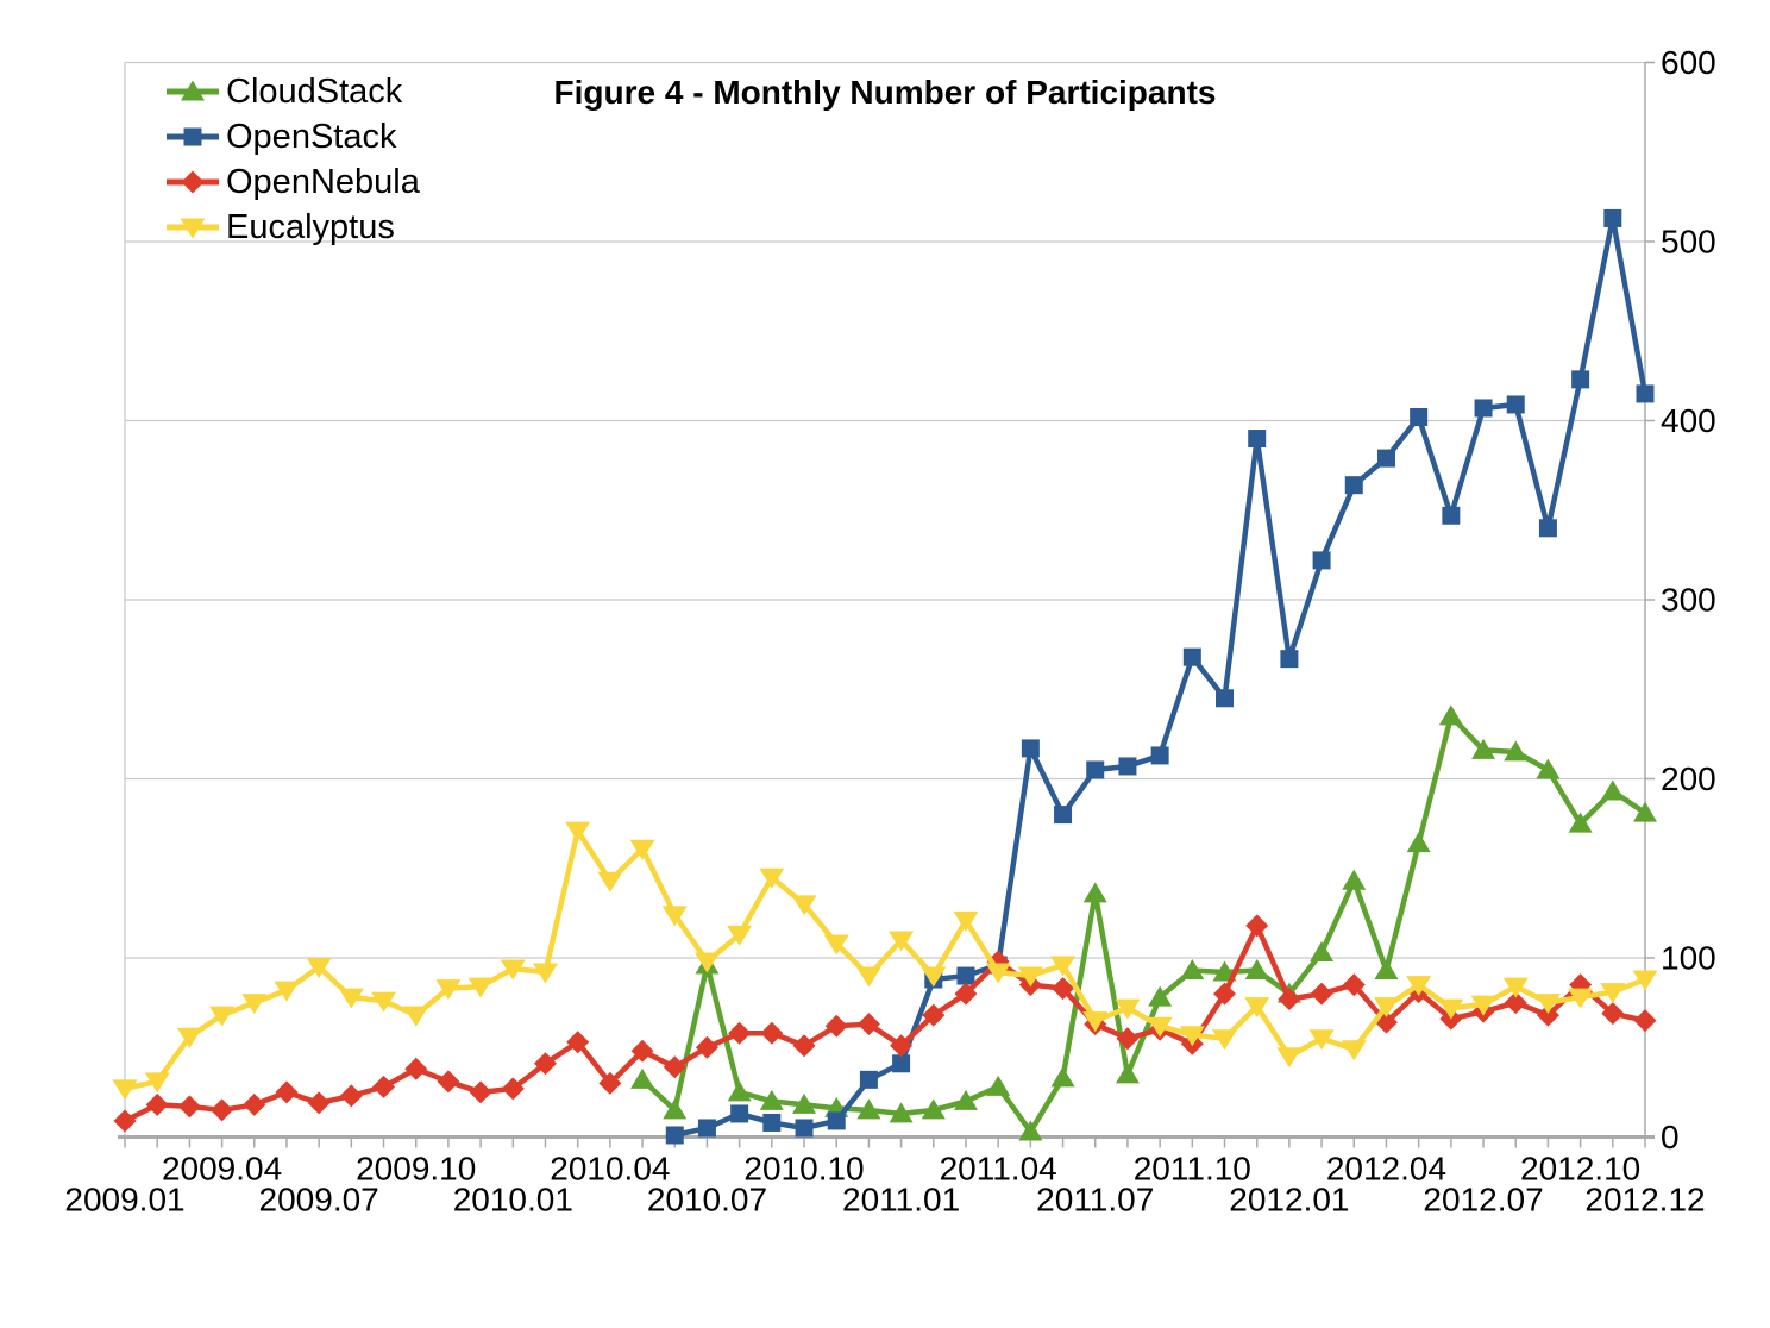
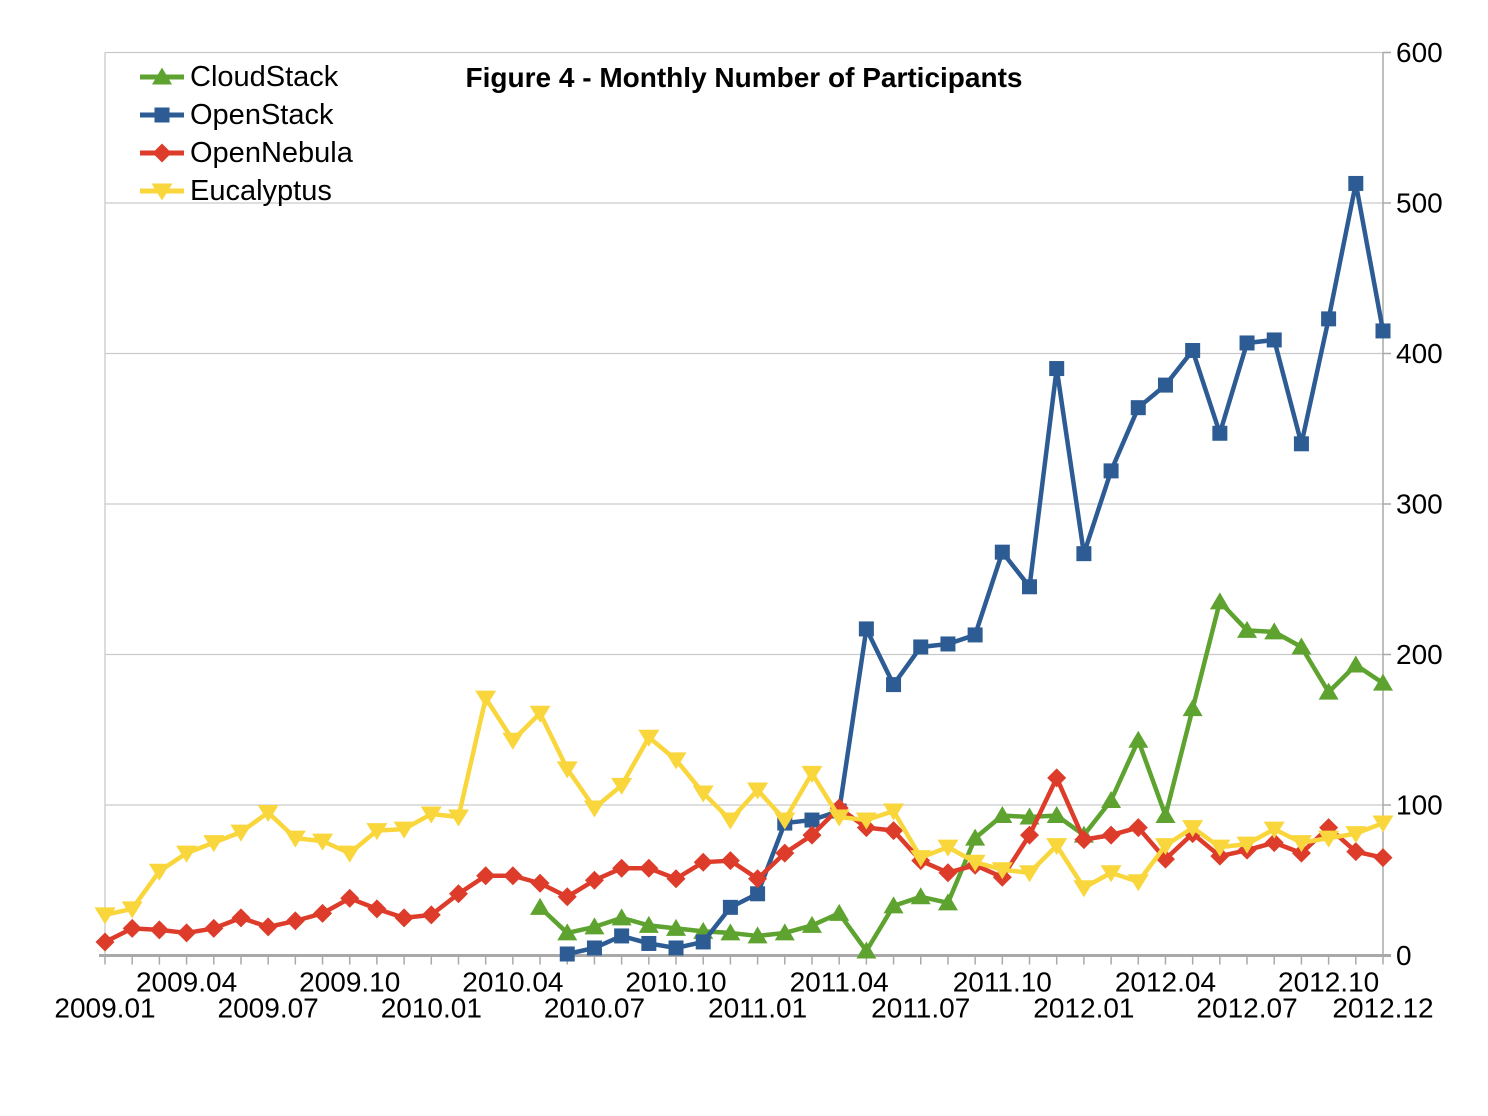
OpenNebula/2010.04: 30 -> 53
CloudStack/2010.07: 96 -> 19
CloudStack/2011.07: 136 -> 39
